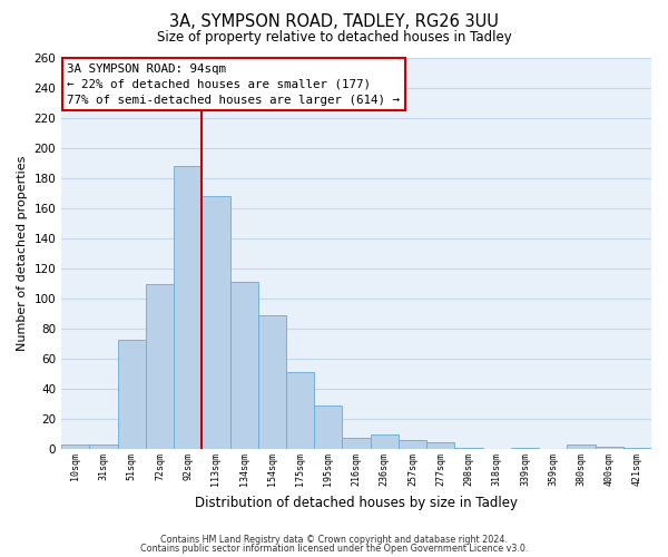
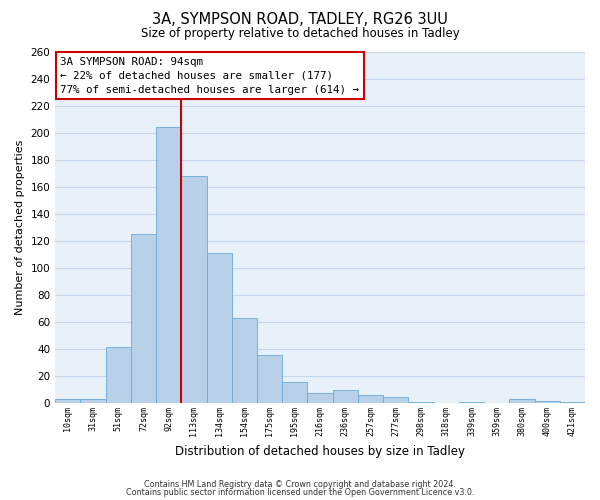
51sqm: 73 -> 42
72sqm: 110 -> 125
92sqm: 188 -> 204
154sqm: 89 -> 63
175sqm: 51 -> 36
195sqm: 29 -> 16
